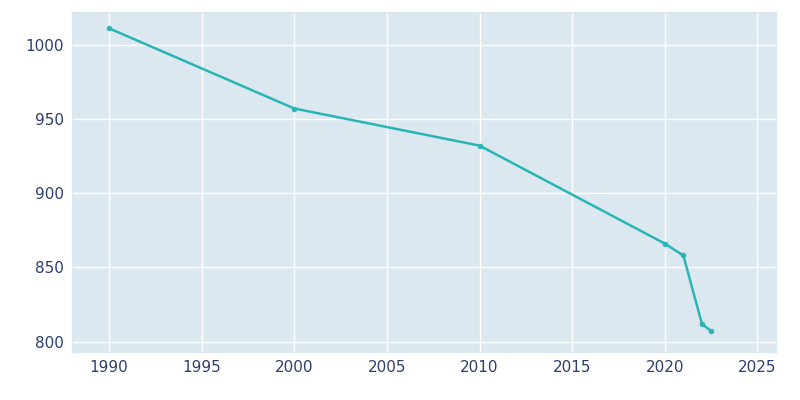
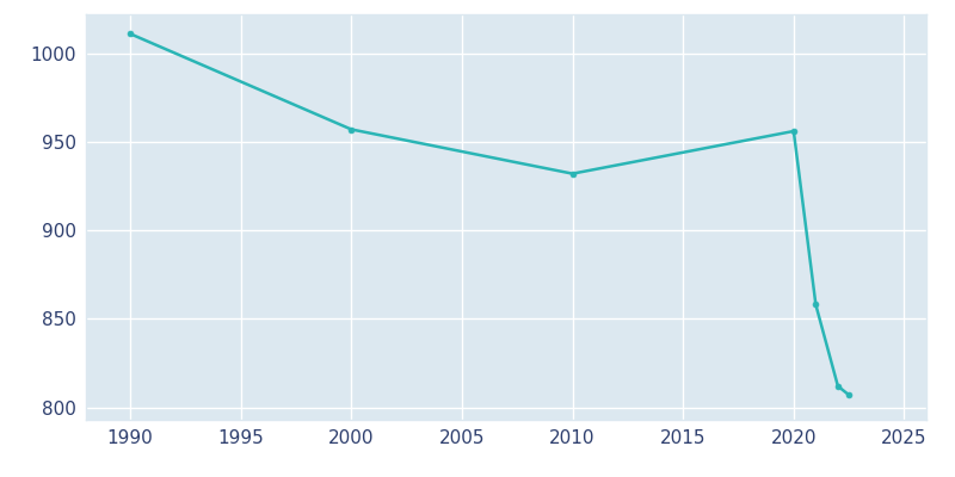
2020: 866 -> 956
